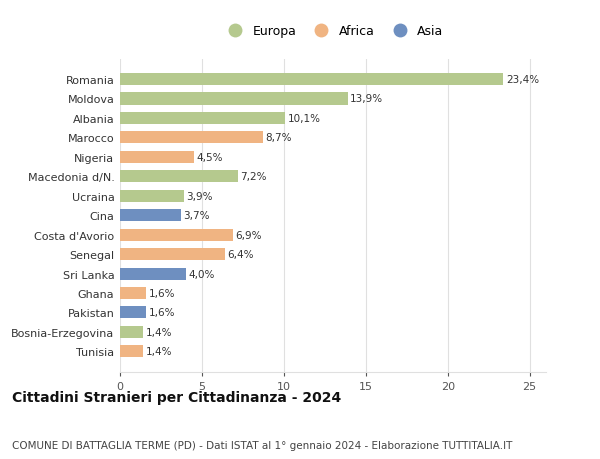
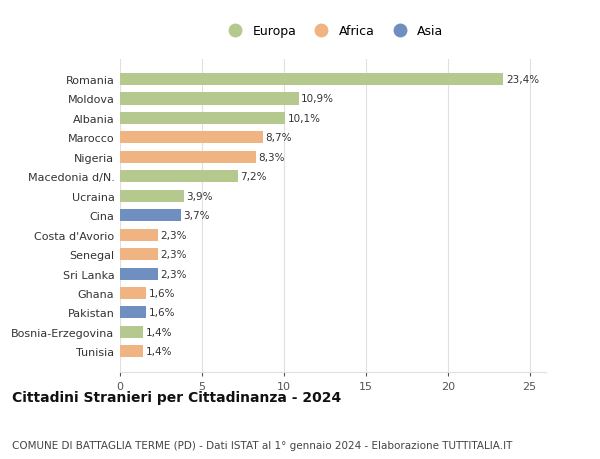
Moldova: 13,9% -> 10,9%
Nigeria: 4,5% -> 8,3%
Costa d'Avorio: 6,9% -> 2,3%
Senegal: 6,4% -> 2,3%
Sri Lanka: 4,0% -> 2,3%
